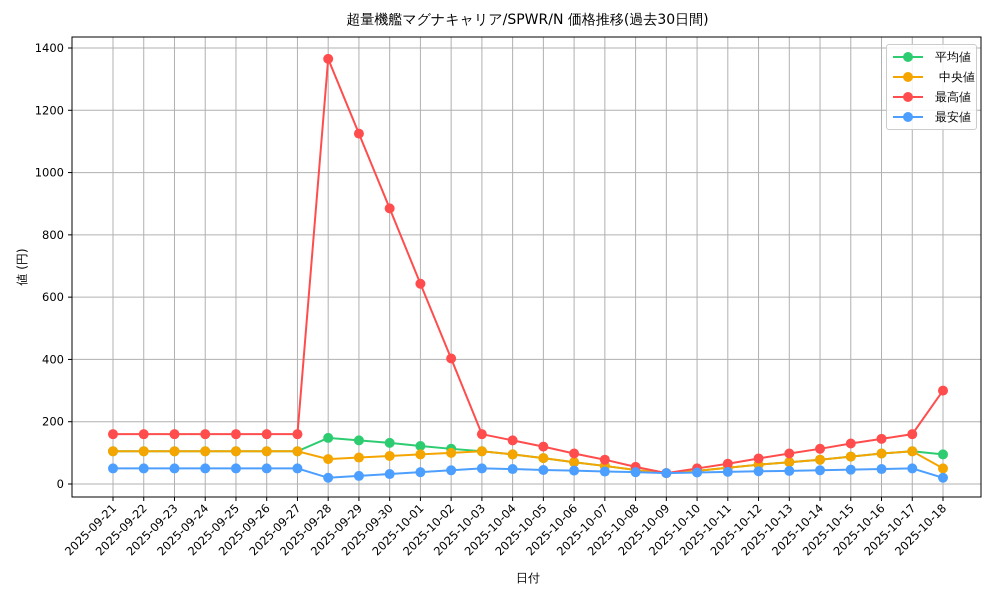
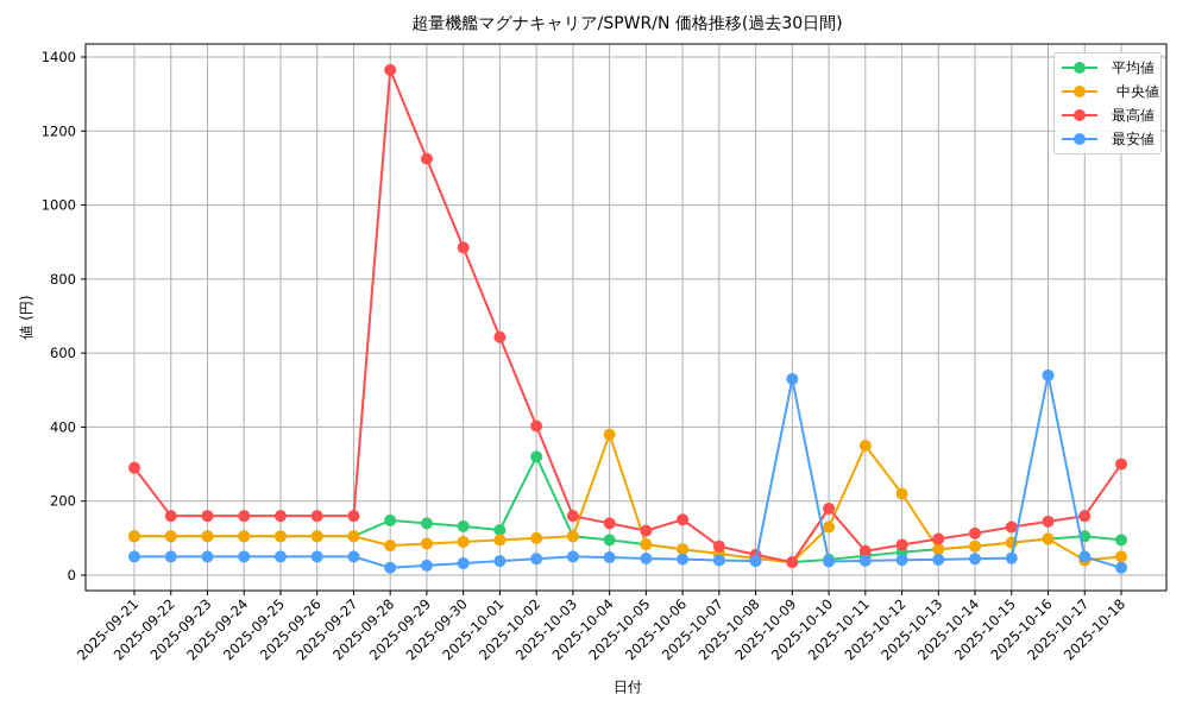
最高値/2025-09-21: 160 -> 290
平均値/2025-10-02: 110 -> 320
中央値/2025-10-04: 100 -> 380
最高値/2025-10-06: 100 -> 150
最安値/2025-10-09: 40 -> 530
中央値/2025-10-10: 40 -> 130
最高値/2025-10-10: 50 -> 180
中央値/2025-10-11: 50 -> 350
中央値/2025-10-12: 60 -> 220
最安値/2025-10-16: 50 -> 540
中央値/2025-10-17: 100 -> 40
